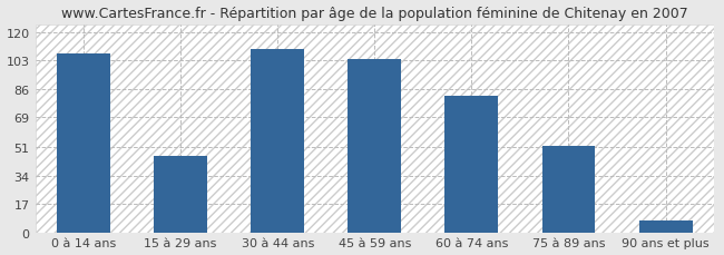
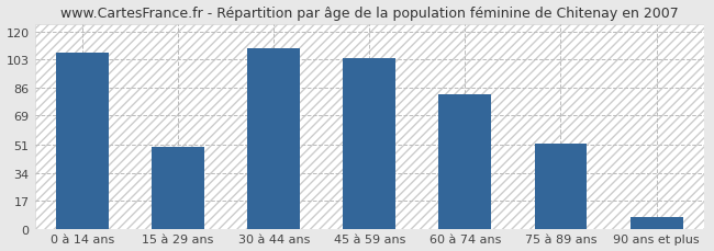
15 à 29 ans: 46 -> 50
